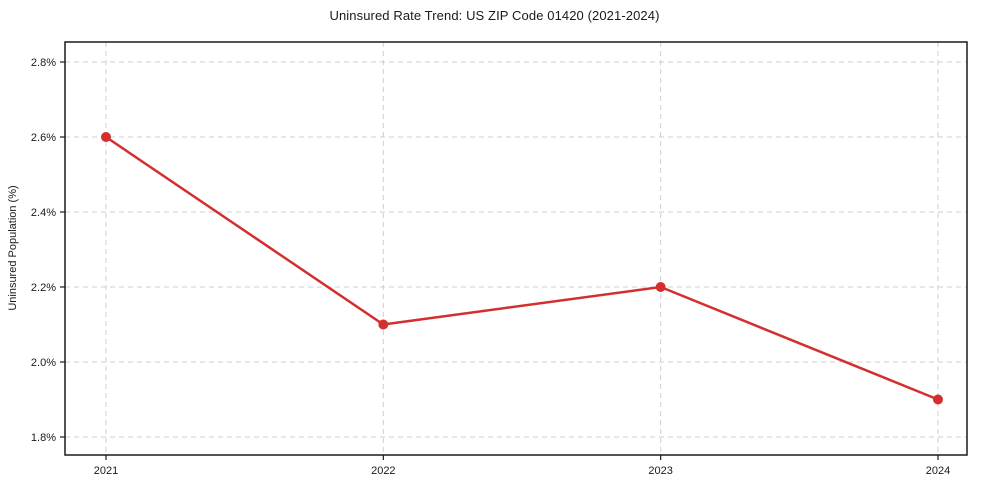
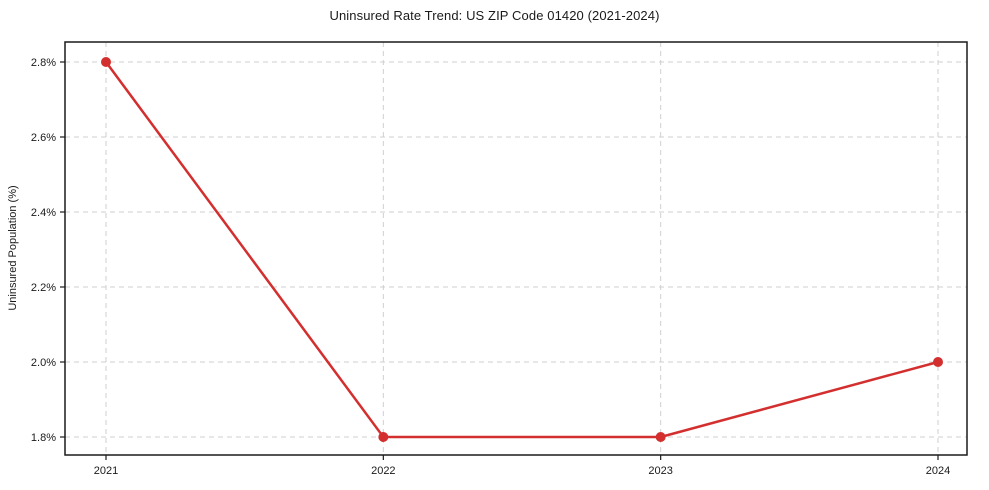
2021: 2.6% -> 2.8%
2022: 2.1% -> 1.8%
2023: 2.2% -> 1.8%
2024: 1.9% -> 2.0%
